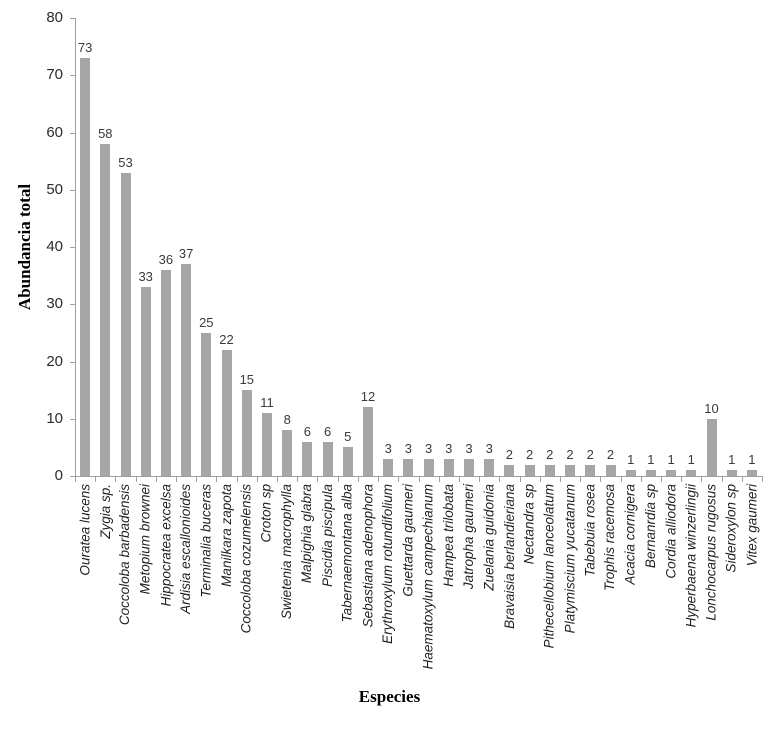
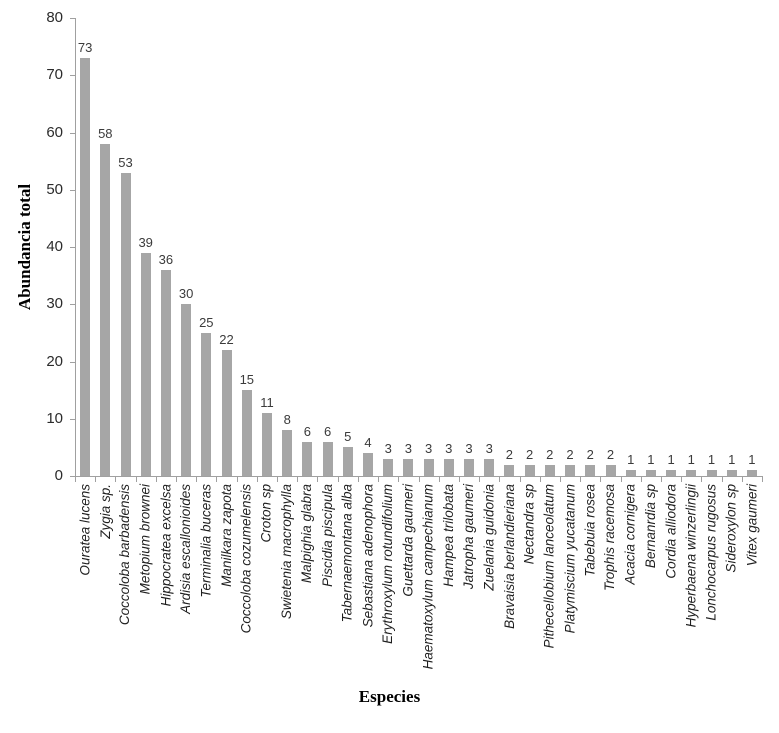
Metopium brownei: 33 -> 39
Ardisia escallonioides: 37 -> 30
Sebastiana adenophora: 12 -> 4
Lonchocarpus rugosus: 10 -> 1
